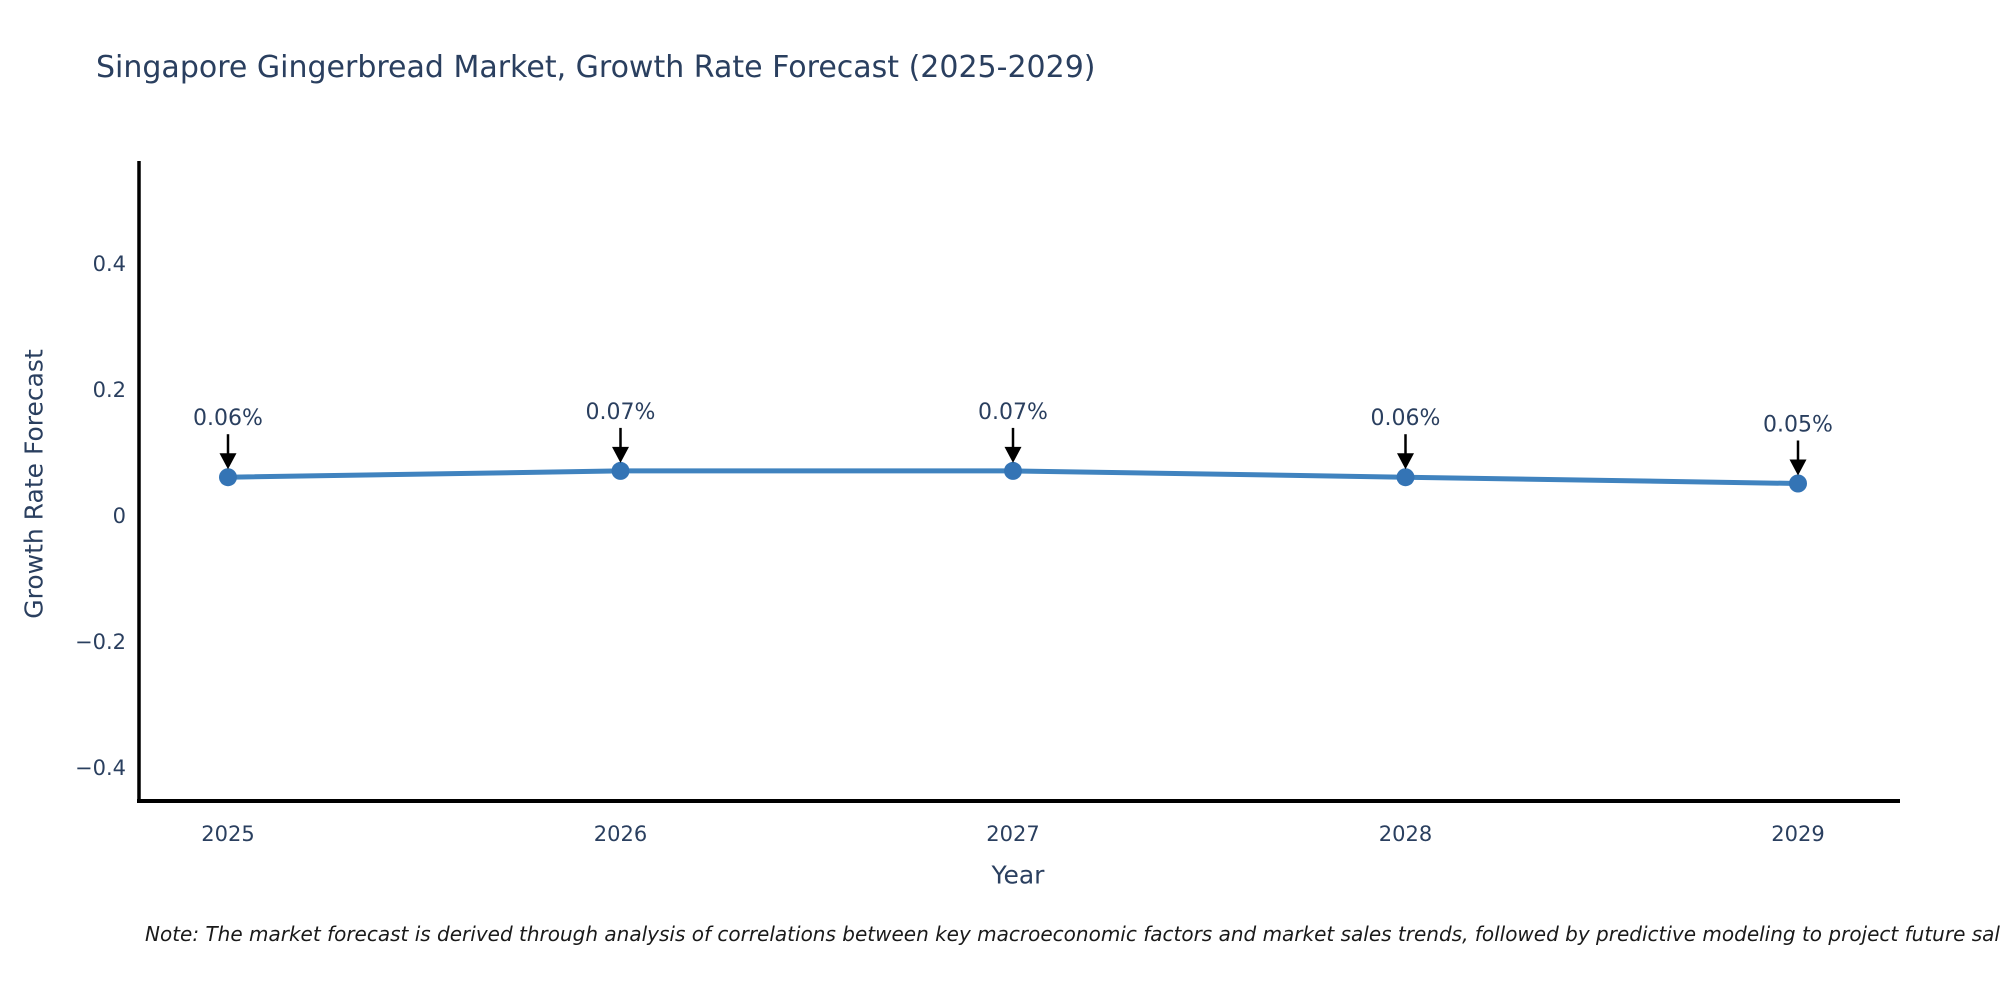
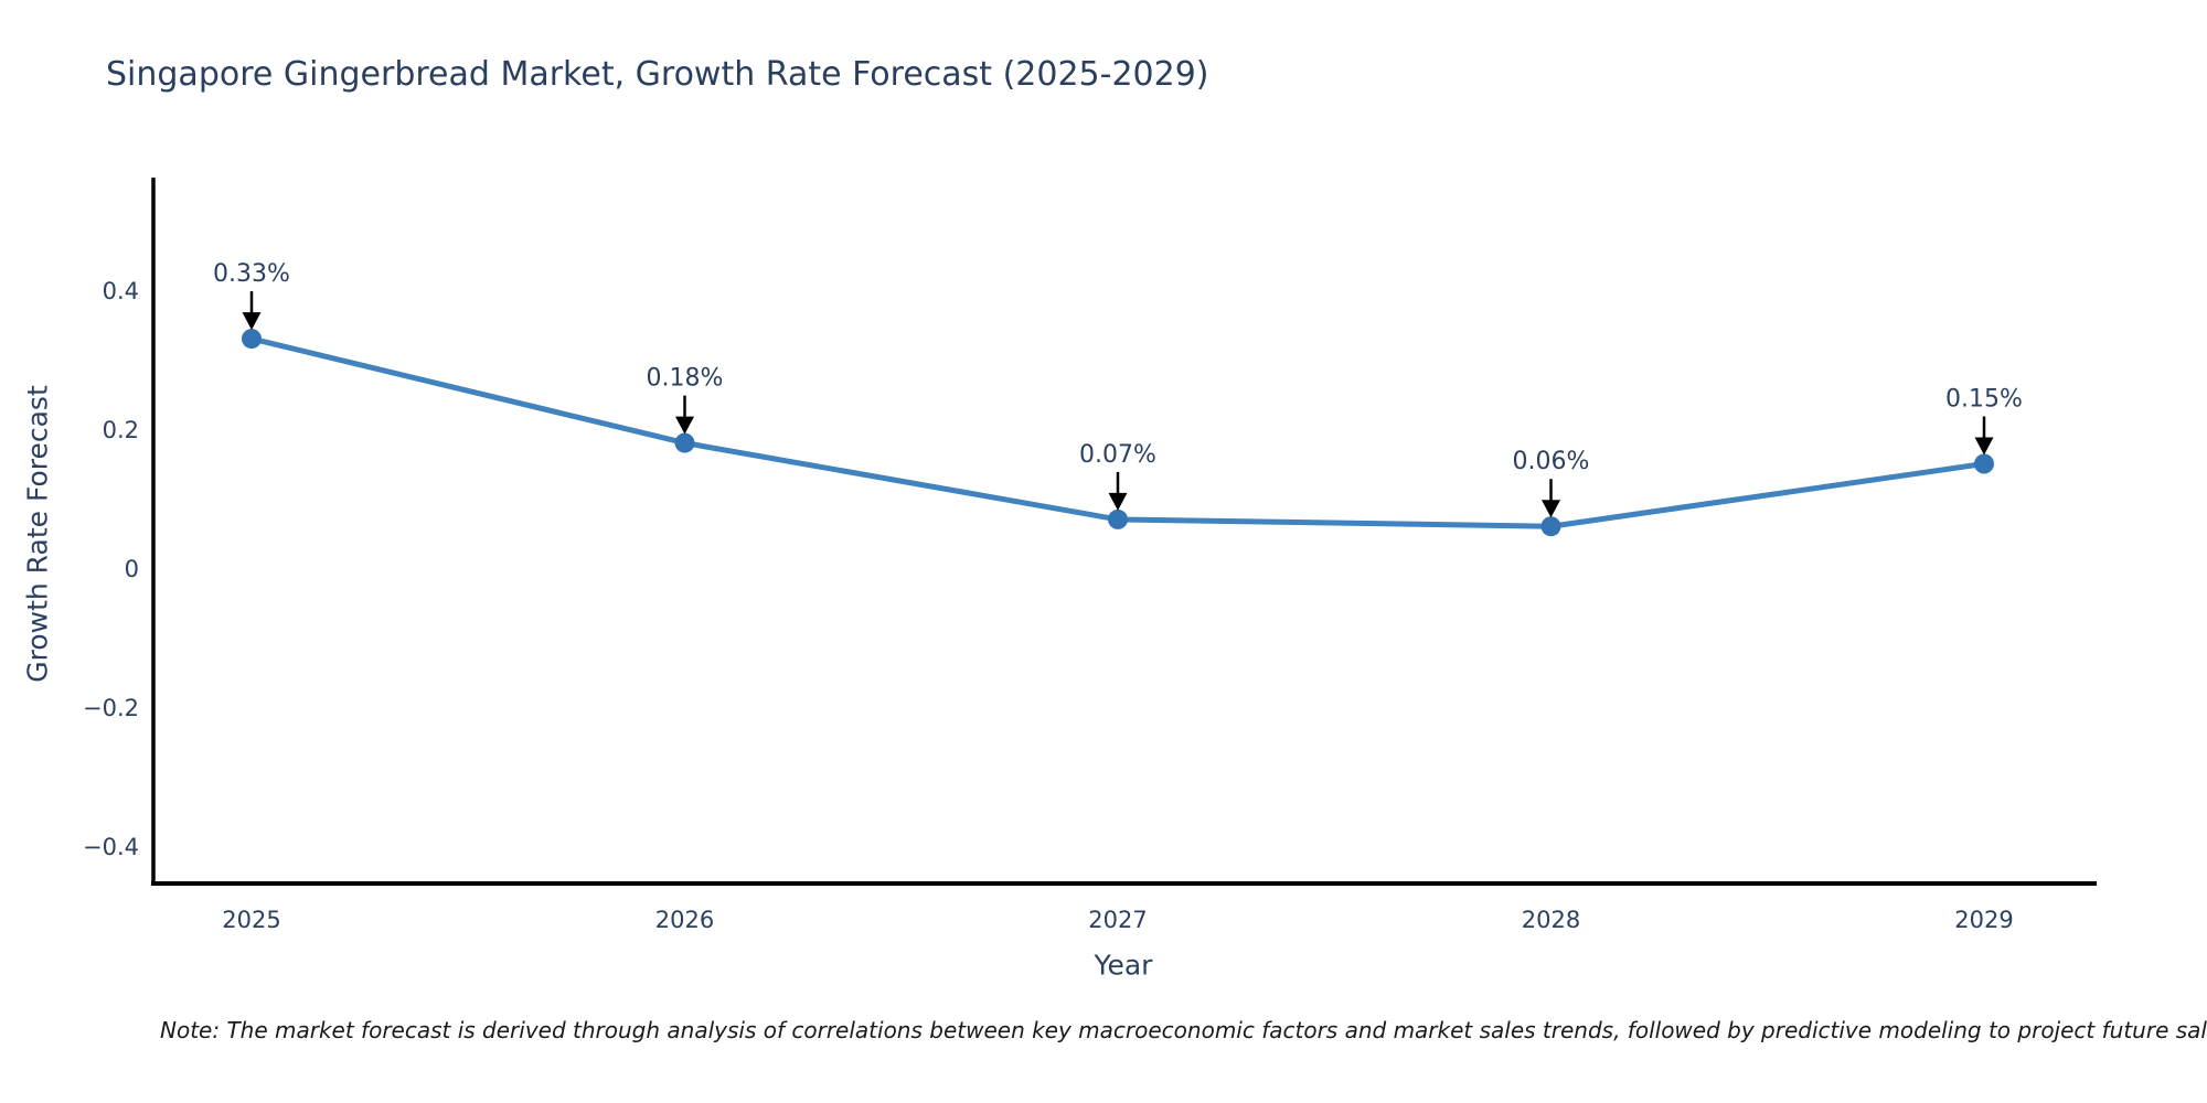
2025: 0.06% -> 0.33%
2026: 0.07% -> 0.18%
2029: 0.05% -> 0.15%
